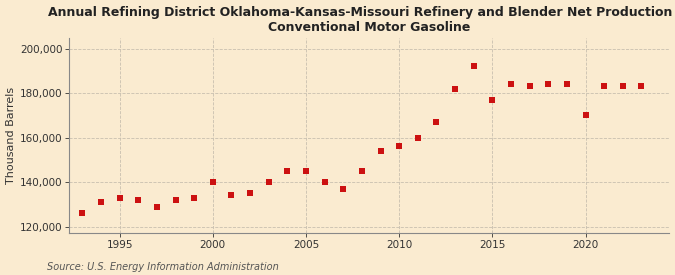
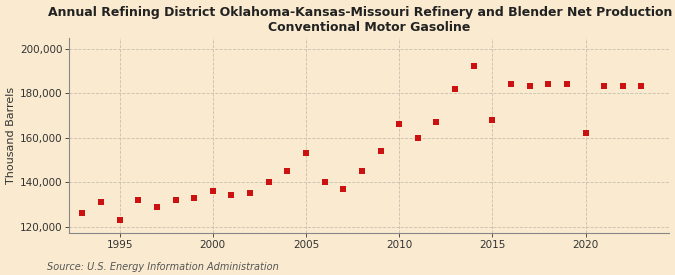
1995: 133,000 -> 123,000
2000: 140,000 -> 136,000
2005: 145,000 -> 153,000
2010: 156,000 -> 166,000
2015: 177,000 -> 168,000
2020: 170,000 -> 162,000
